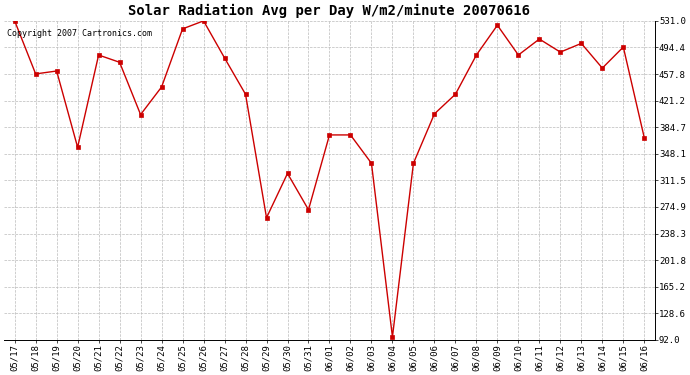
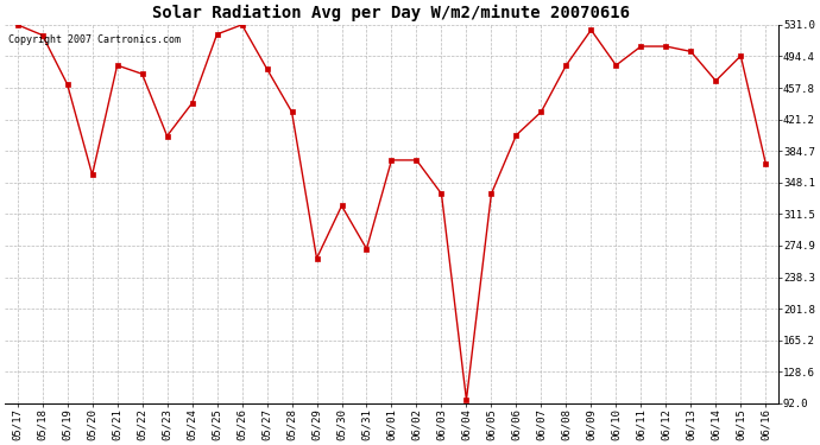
05/18: 458 -> 519
06/12: 488 -> 506
